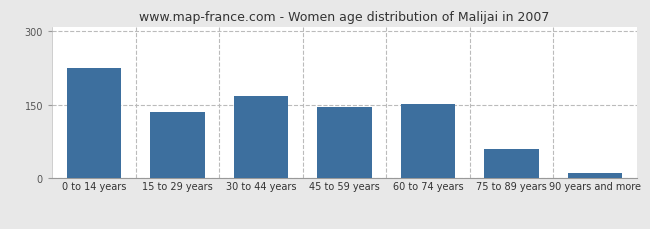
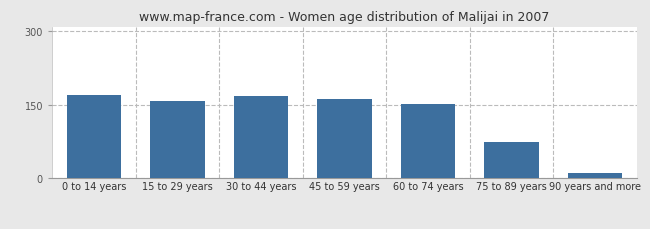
0 to 14 years: 225 -> 170
15 to 29 years: 135 -> 158
45 to 59 years: 145 -> 163
75 to 89 years: 60 -> 75
